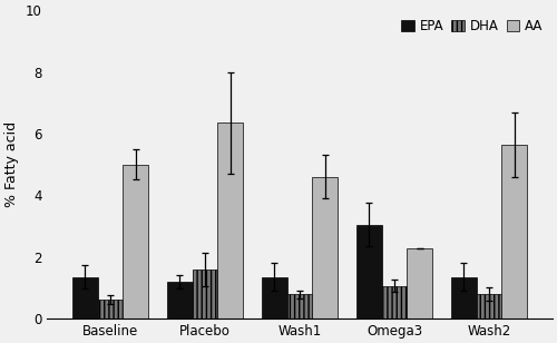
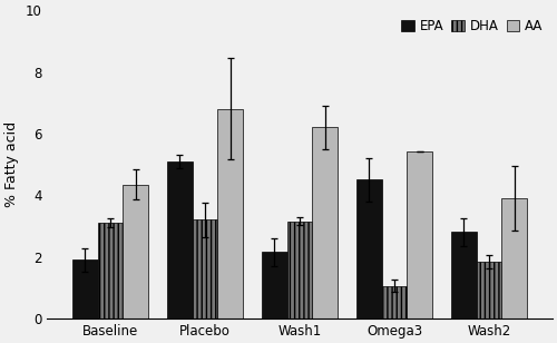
EPA/Baseline: 1.35 -> 1.90
DHA/Baseline: 0.62 -> 3.10
AA/Baseline: 5.00 -> 4.35
EPA/Placebo: 1.20 -> 5.10
DHA/Placebo: 1.58 -> 3.20
AA/Placebo: 6.35 -> 6.80
EPA/Wash1: 1.35 -> 2.15
DHA/Wash1: 0.78 -> 3.15
AA/Wash1: 4.60 -> 6.20
EPA/Omega3: 3.05 -> 4.50
AA/Omega3: 2.28 -> 5.40
EPA/Wash2: 1.35 -> 2.80
DHA/Wash2: 0.80 -> 1.85
AA/Wash2: 5.65 -> 3.90
